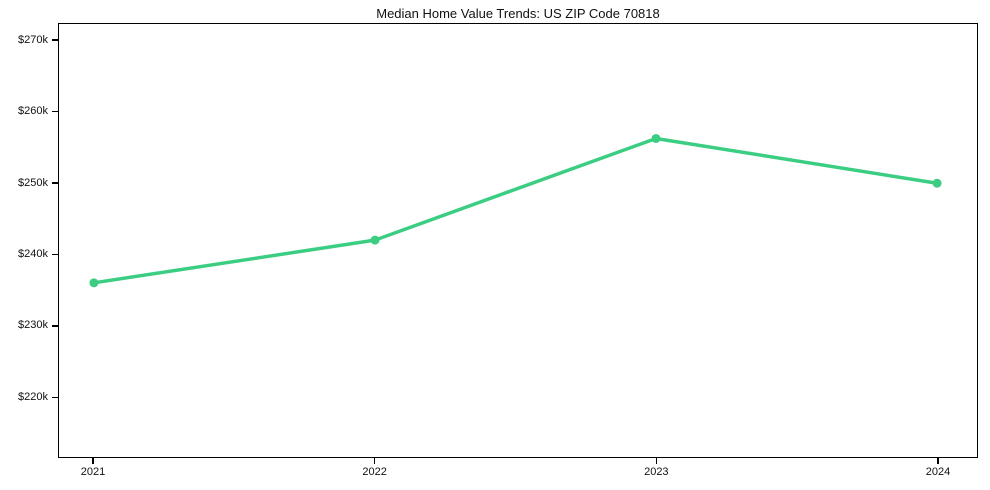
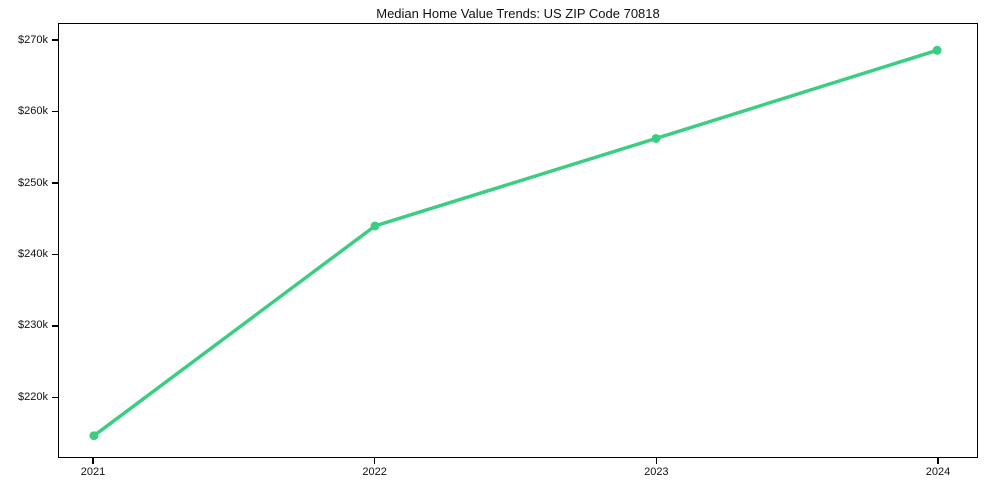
2021: $236k -> $214k
2022: $242k -> $244k
2024: $250k -> $269k
